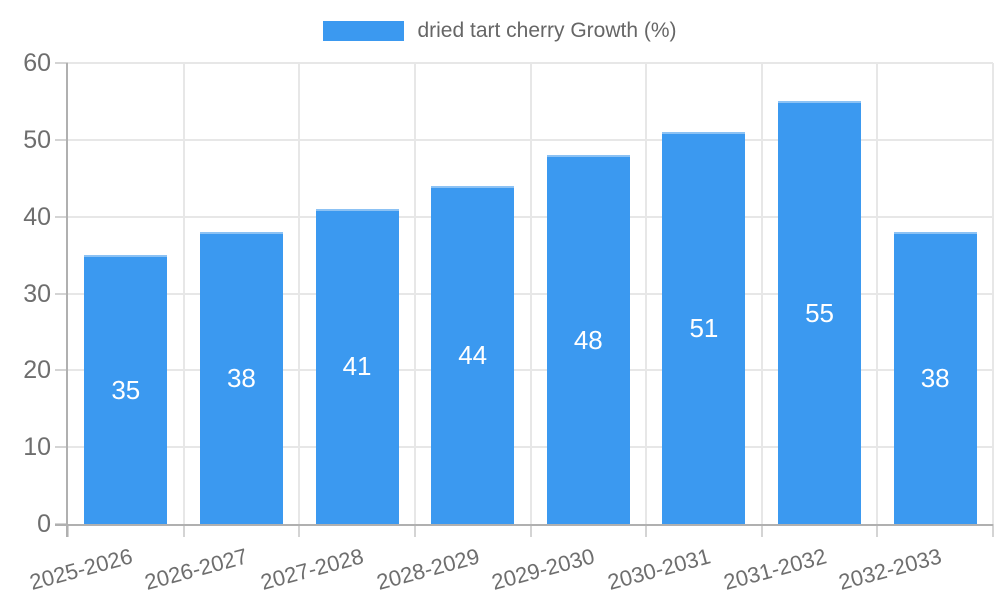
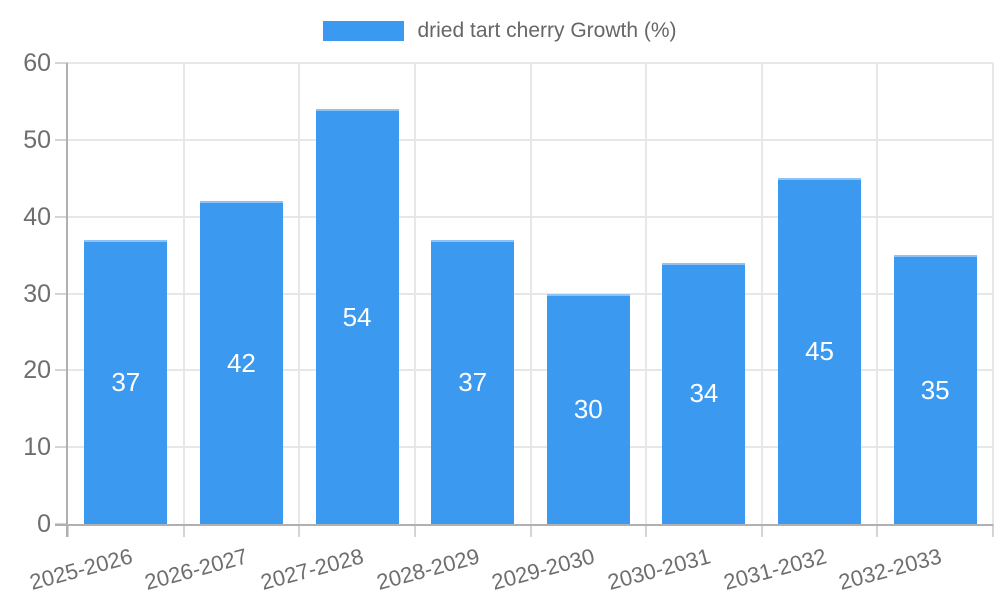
2025-2026: 35 -> 37
2026-2027: 38 -> 42
2027-2028: 41 -> 54
2028-2029: 44 -> 37
2029-2030: 48 -> 30
2030-2031: 51 -> 34
2031-2032: 55 -> 45
2032-2033: 38 -> 35
